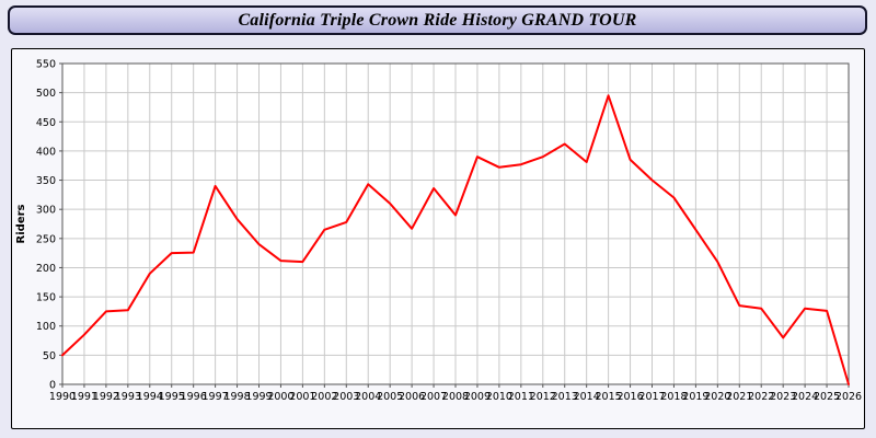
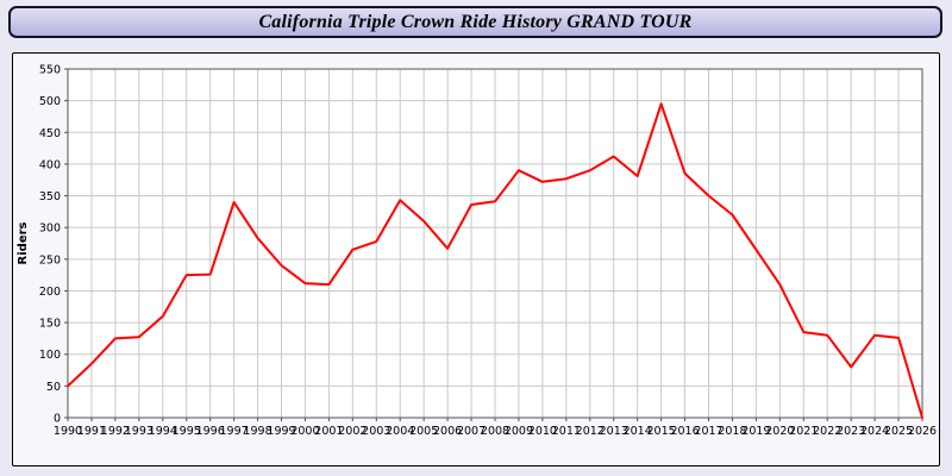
1994: 190 -> 160
2008: 290 -> 340
